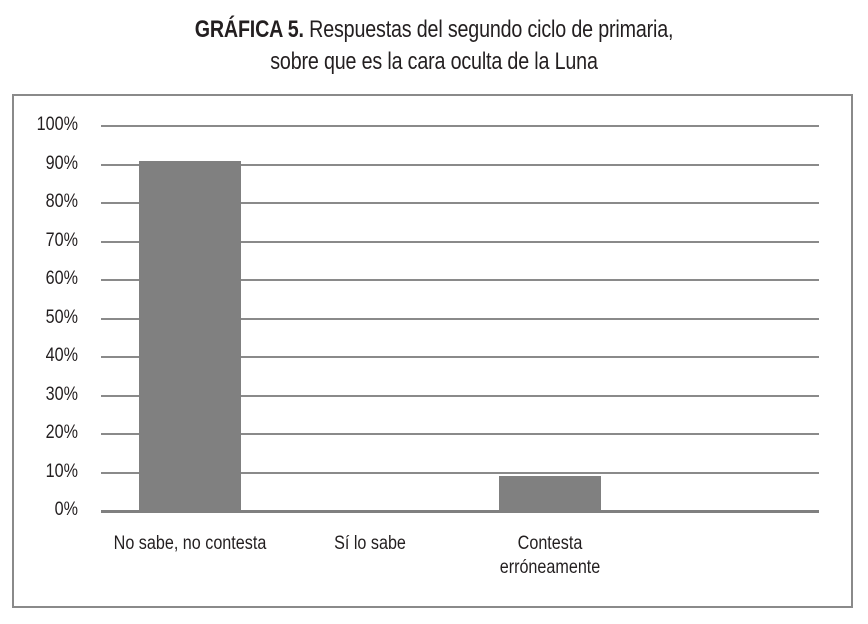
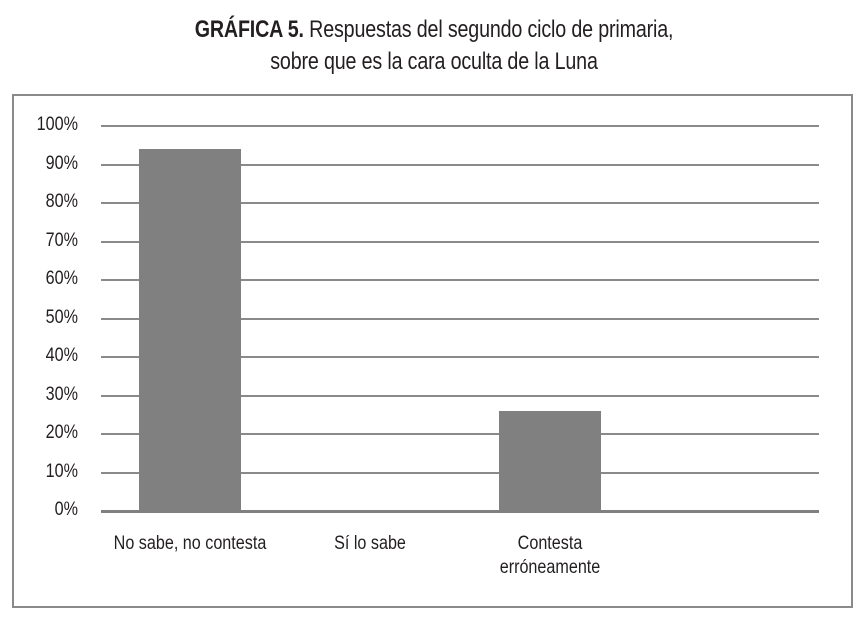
No sabe, no contesta: 91% -> 94%
Contesta erróneamente: 9% -> 26%
